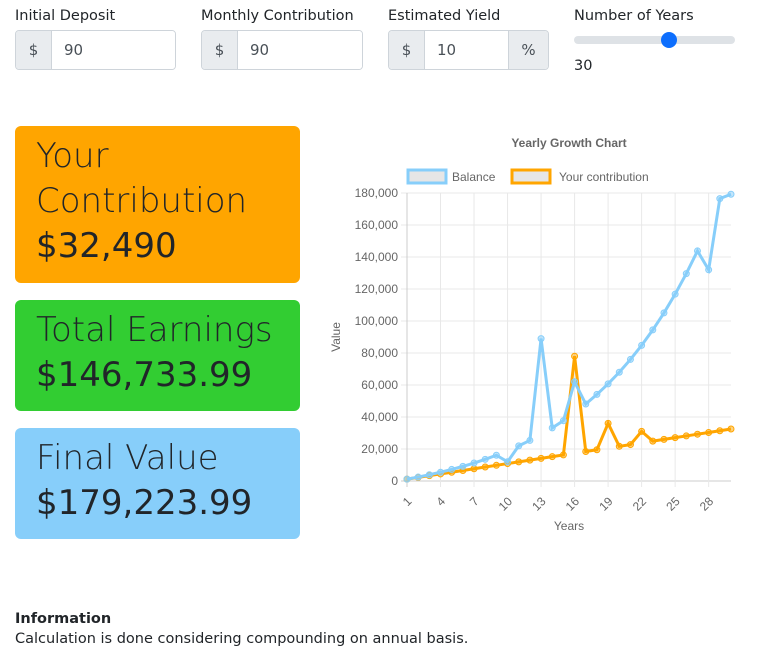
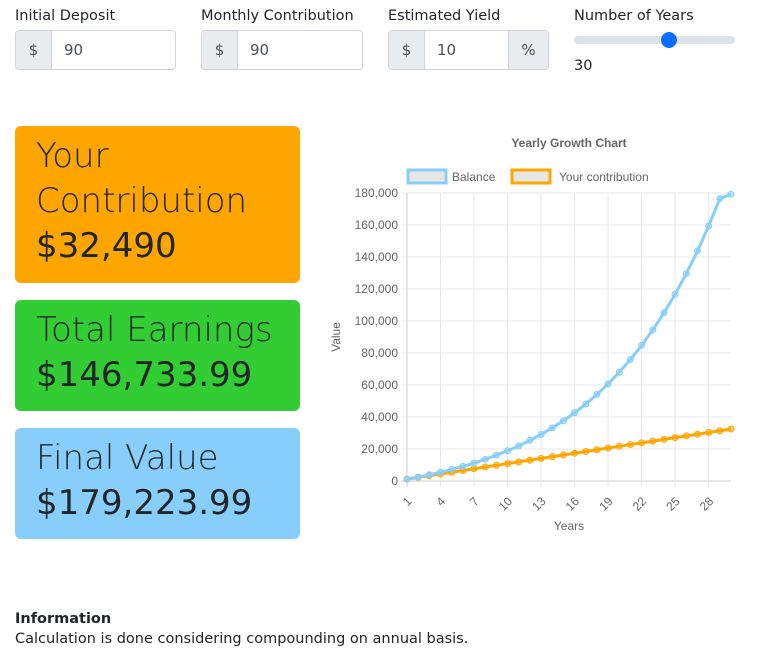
Balance/10: 12000 -> 19000
Balance/13: 89000 -> 29000
Balance/16: 62000 -> 43000
Your contribution/16: 78000 -> 17000
Your contribution/19: 36000 -> 21000
Your contribution/22: 31000 -> 24000
Balance/28: 132000 -> 159000
